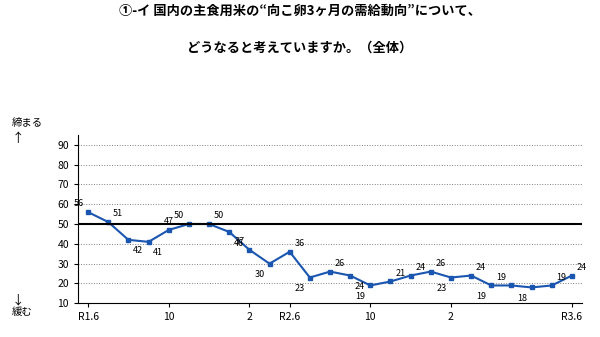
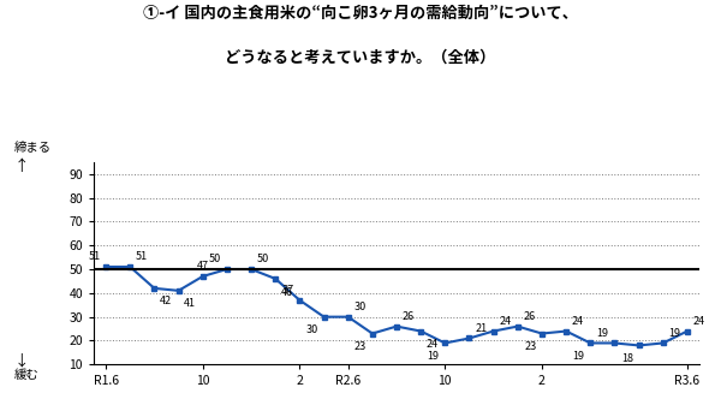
R1.6: 56 -> 51
R2.6: 36 -> 30
